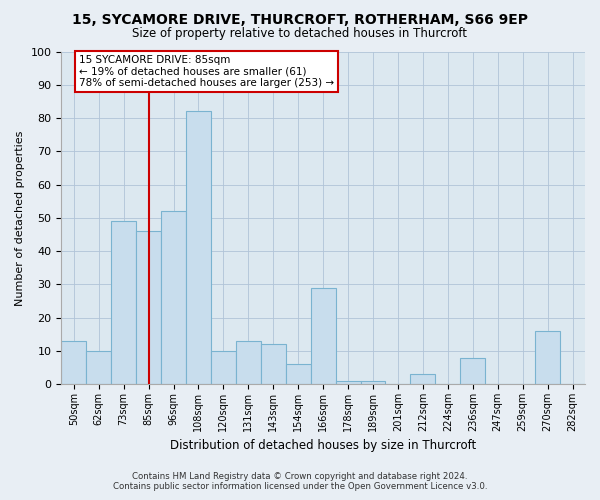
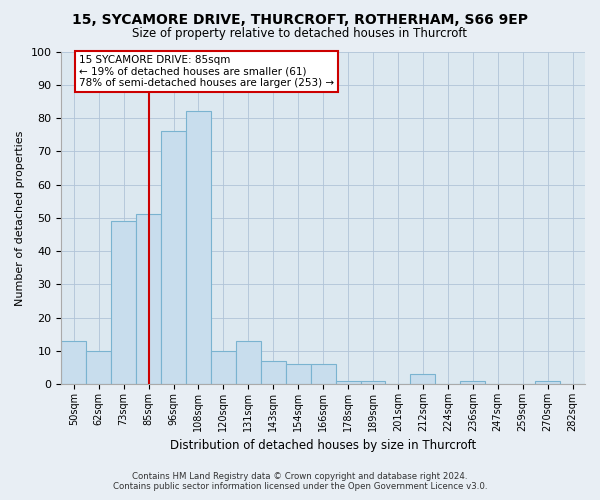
85sqm: 46 -> 51
96sqm: 52 -> 76
143sqm: 12 -> 7
166sqm: 29 -> 6
236sqm: 8 -> 1
270sqm: 16 -> 1
